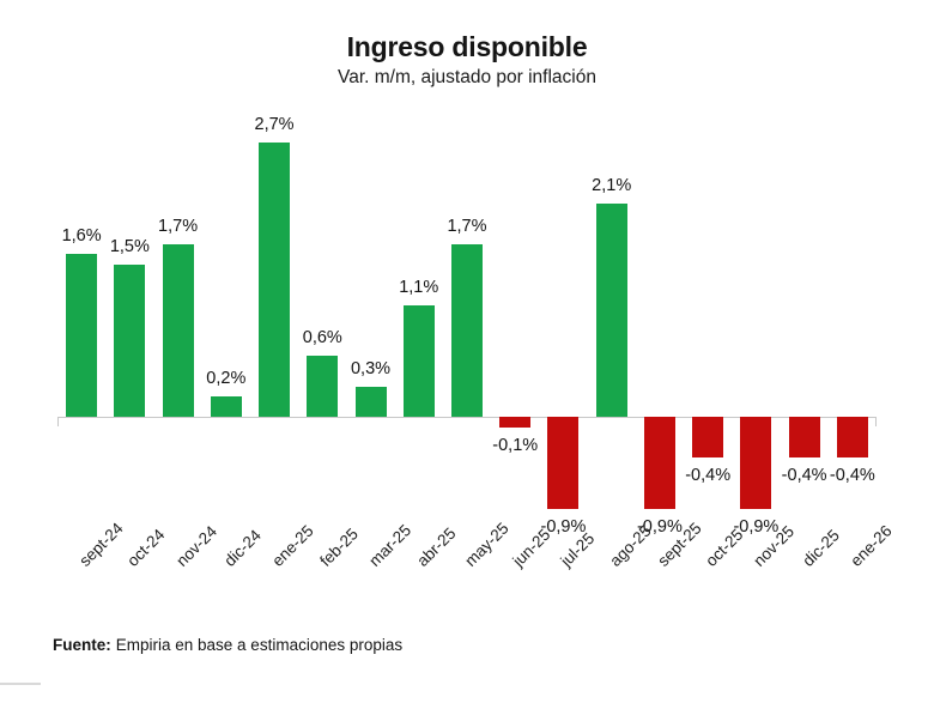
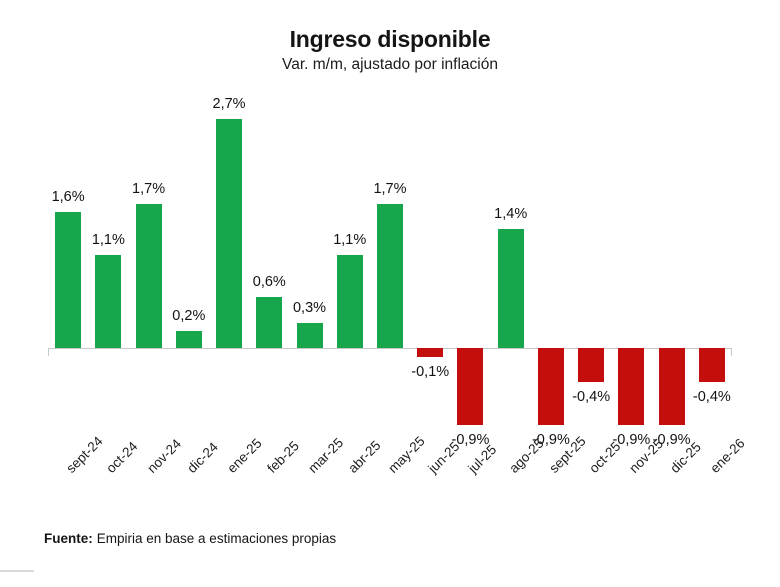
oct-24: 1,5% -> 1,1%
ago-25: 2,1% -> 1,4%
dic-25: -0,4% -> -0,9%
